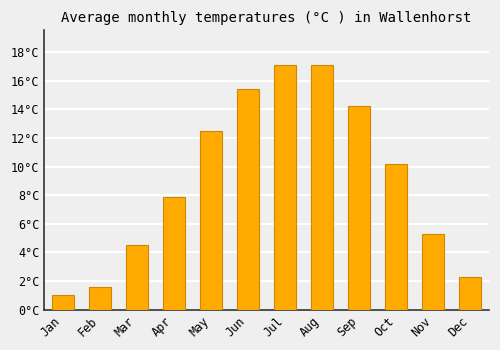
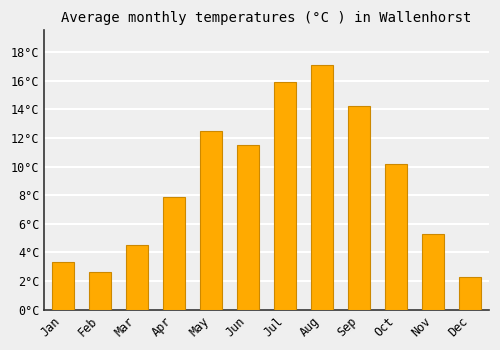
Jan: 1.0°C -> 3.3°C
Feb: 1.6°C -> 2.6°C
Jun: 15.4°C -> 11.5°C
Jul: 17.1°C -> 15.9°C
